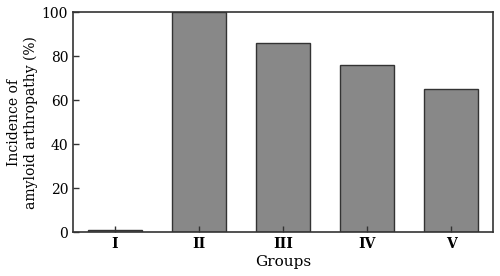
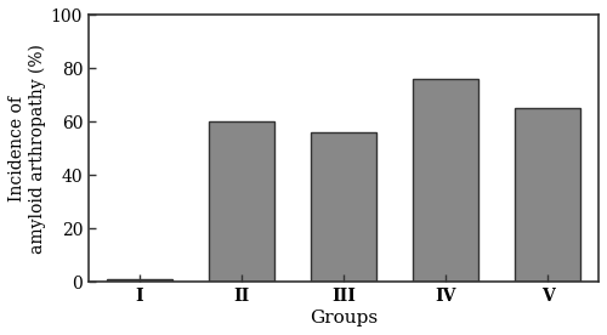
II: 100 -> 60
III: 86 -> 56
